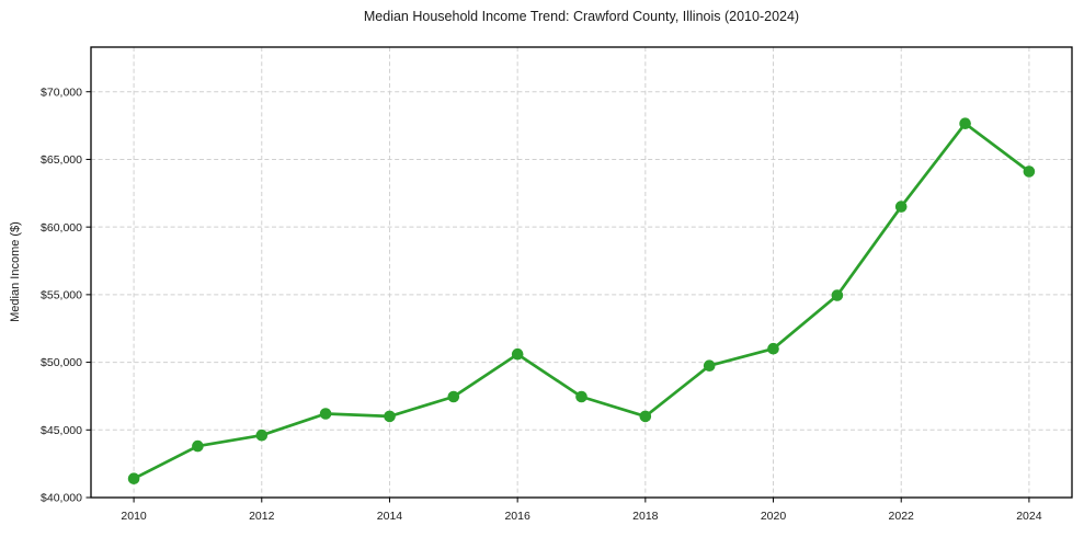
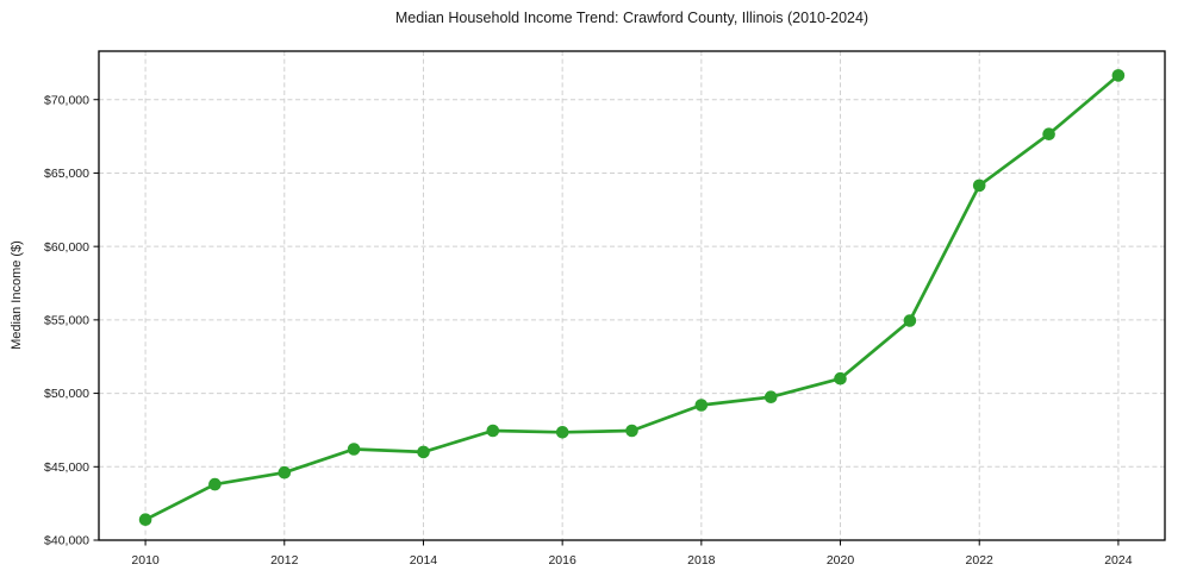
2016: $50600 -> $47400
2018: $46000 -> $49200
2022: $61500 -> $64200
2024: $64100 -> $71600
